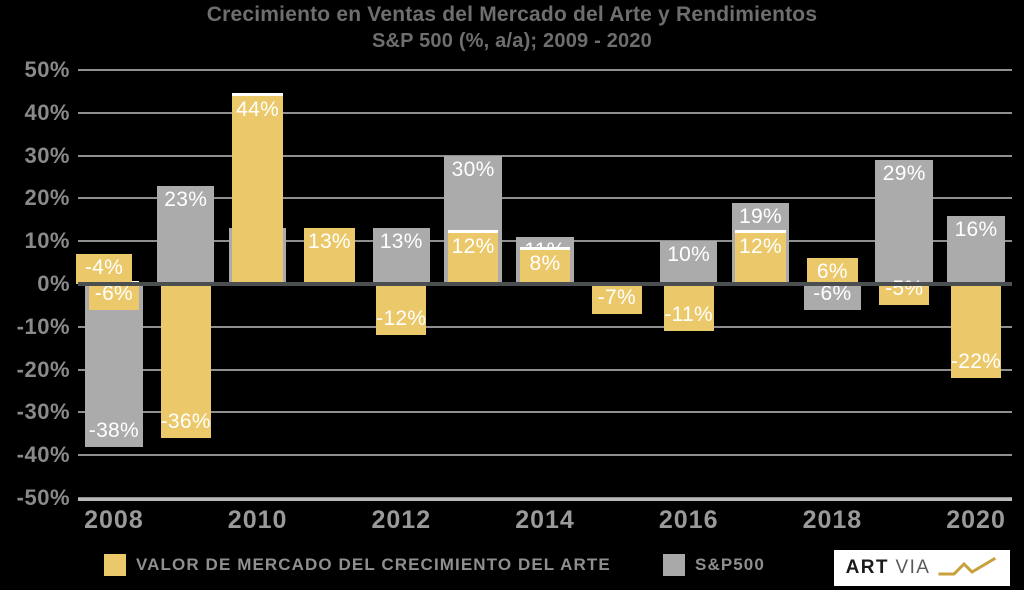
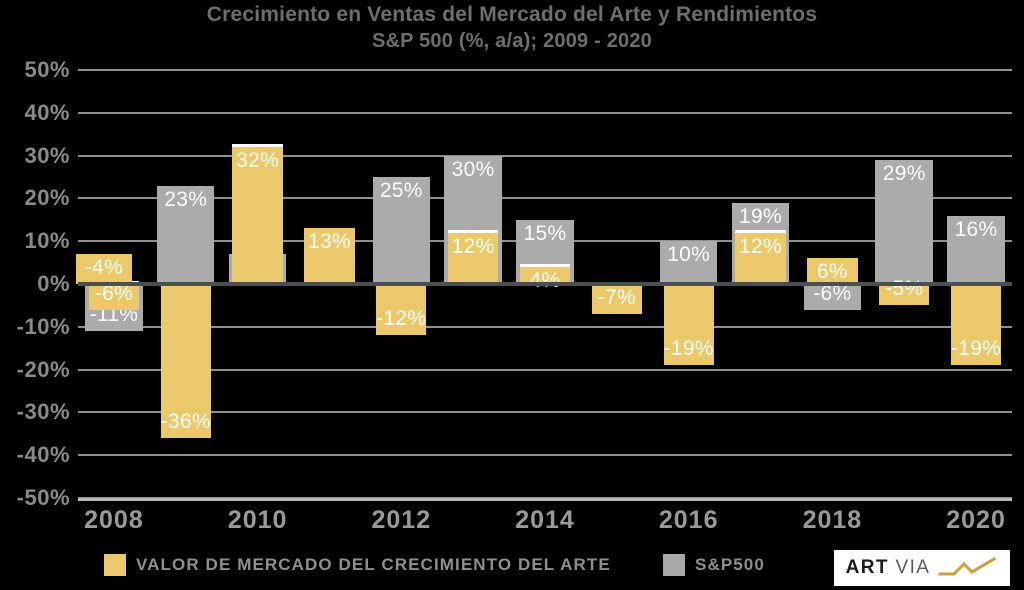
S&P500/2008: -38% -> -11%
VALOR DE MERCADO DEL CRECIMIENTO DEL ARTE/2010: 44% -> 32%
S&P500/2010: 13% -> 7%
S&P500/2012: 13% -> 25%
VALOR DE MERCADO DEL CRECIMIENTO DEL ARTE/2014: 8% -> 4%
S&P500/2014: 11% -> 15%
VALOR DE MERCADO DEL CRECIMIENTO DEL ARTE/2016: -11% -> -19%
VALOR DE MERCADO DEL CRECIMIENTO DEL ARTE/2020: -22% -> -19%
